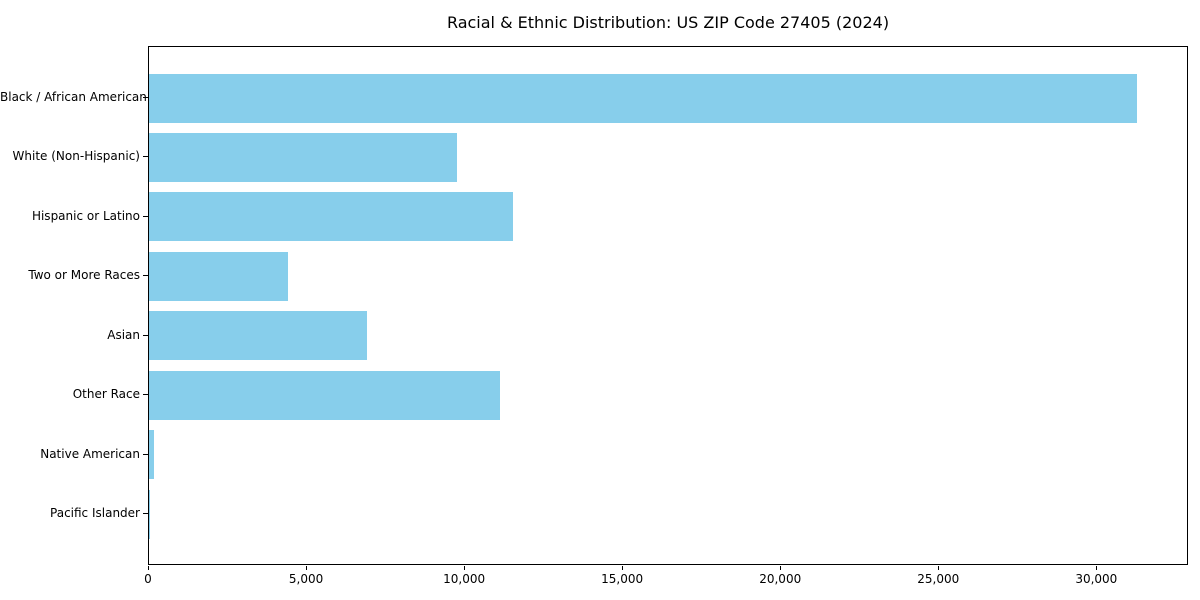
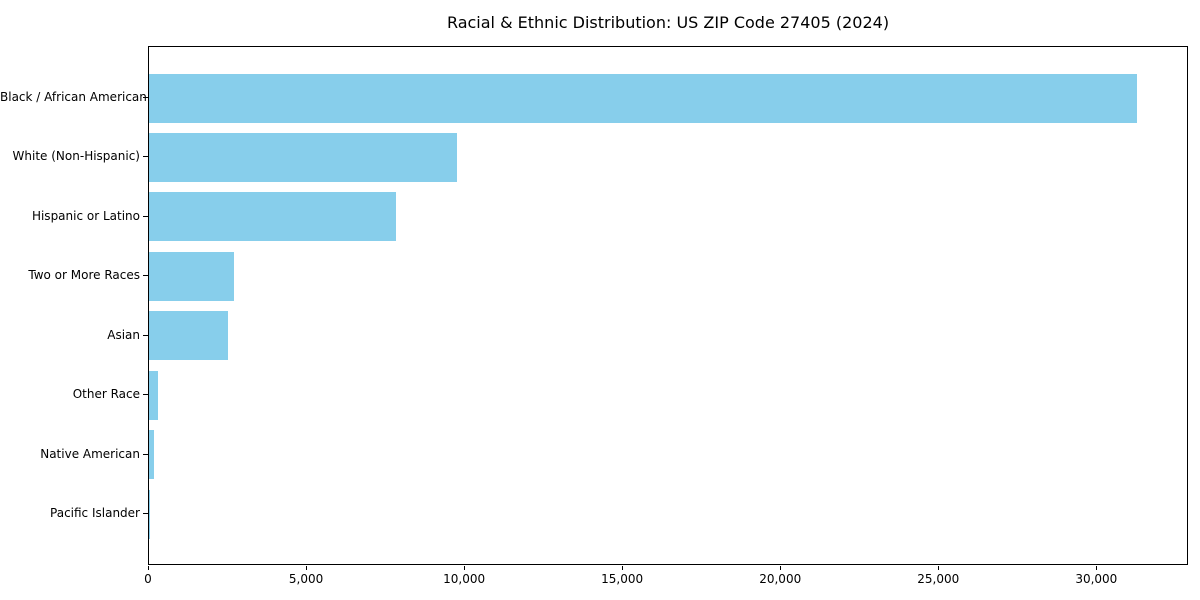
Hispanic or Latino: 11500 -> 7800
Two or More Races: 4400 -> 2700
Asian: 6900 -> 2500
Other Race: 11100 -> 300
